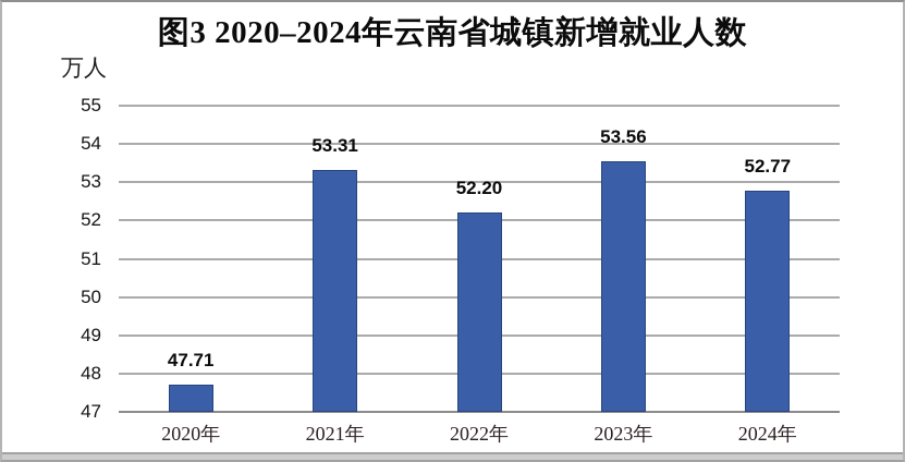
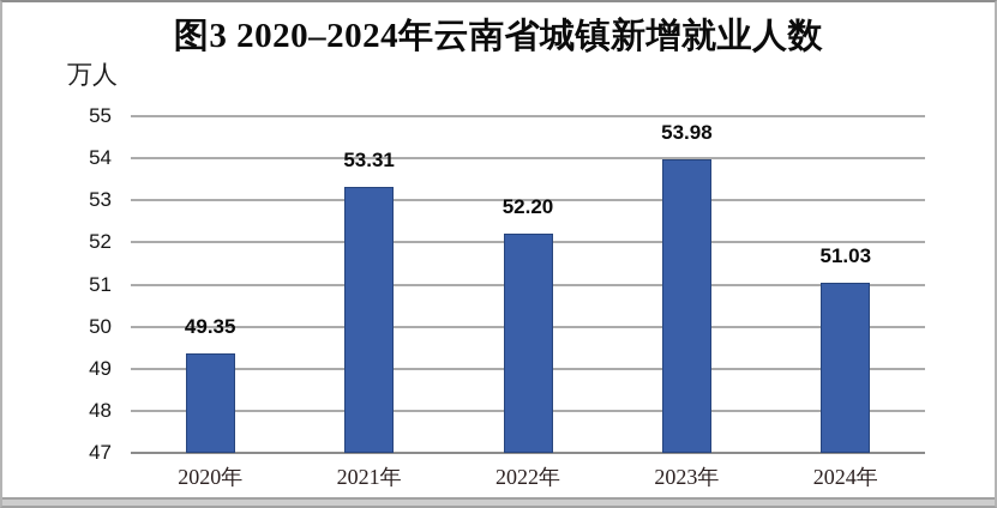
2020年: 47.71 -> 49.35
2023年: 53.56 -> 53.98
2024年: 52.77 -> 51.03
